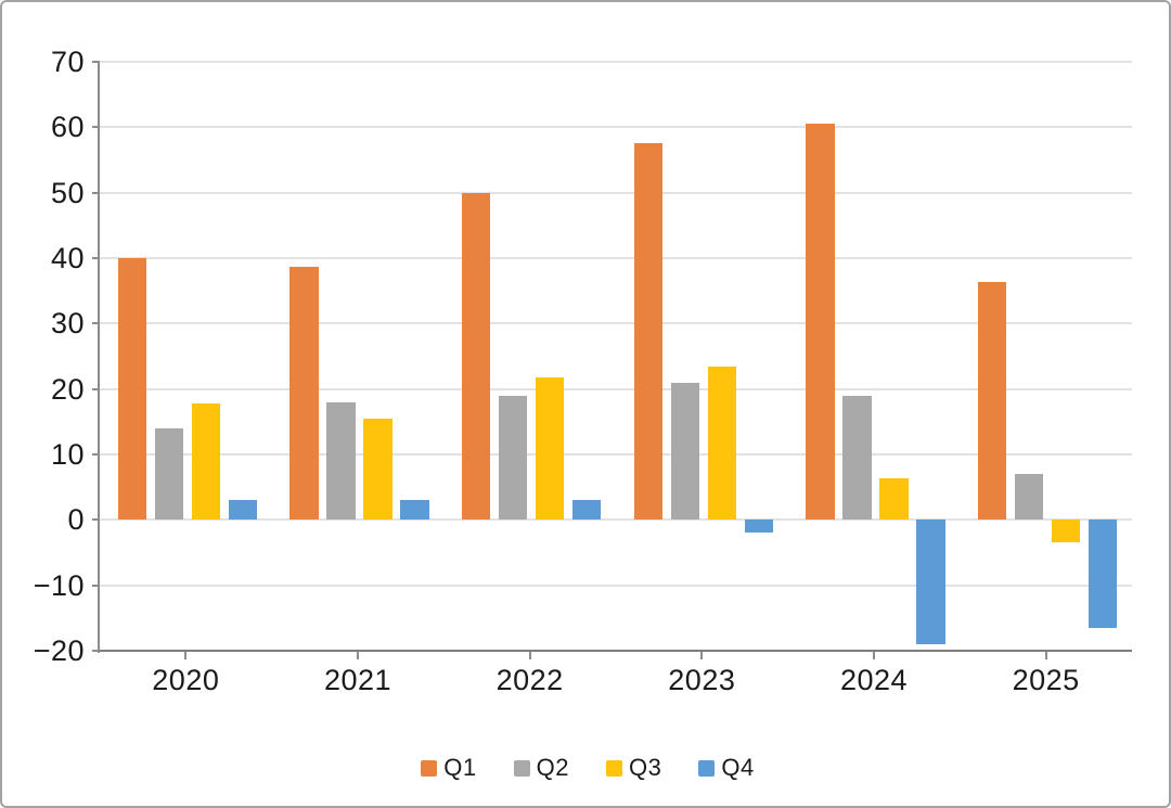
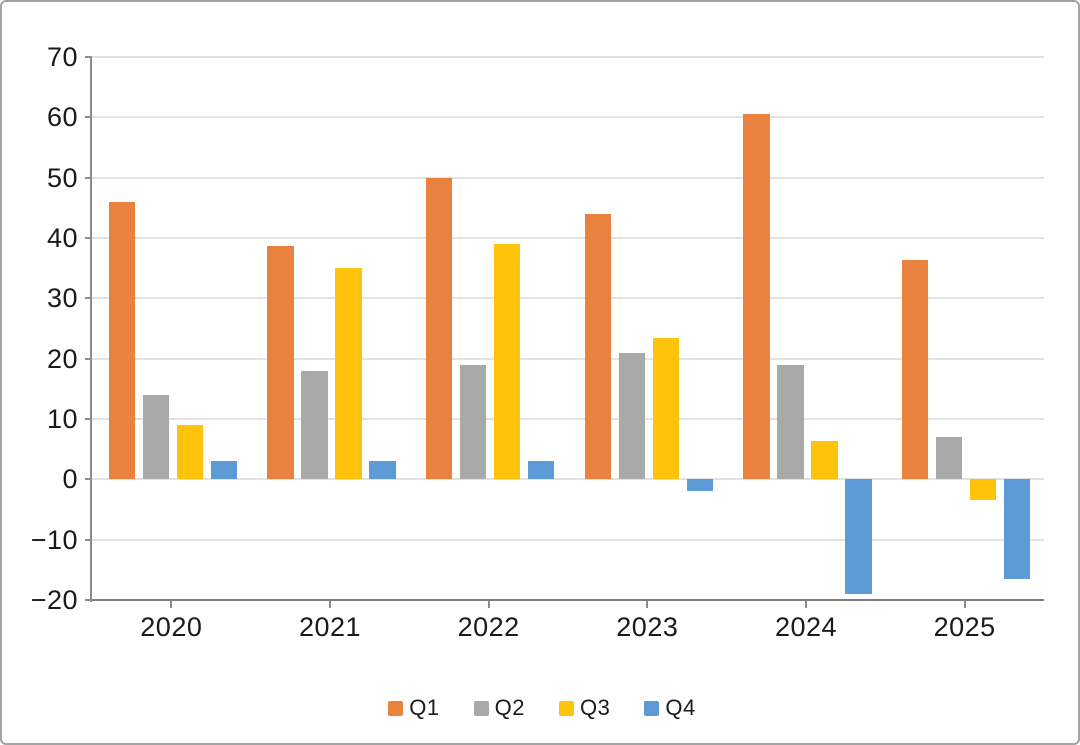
Q1/2020: 40 -> 46
Q3/2020: 18 -> 9
Q3/2021: 16 -> 35
Q3/2022: 22 -> 39
Q1/2023: 58 -> 44
